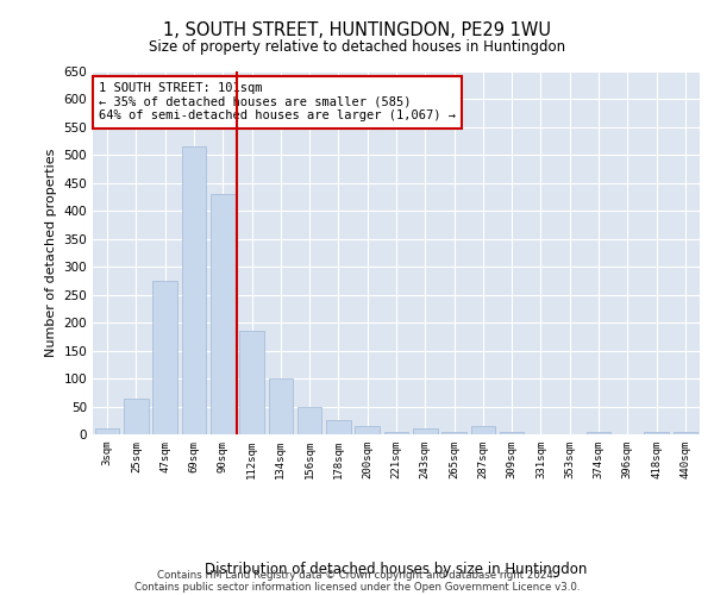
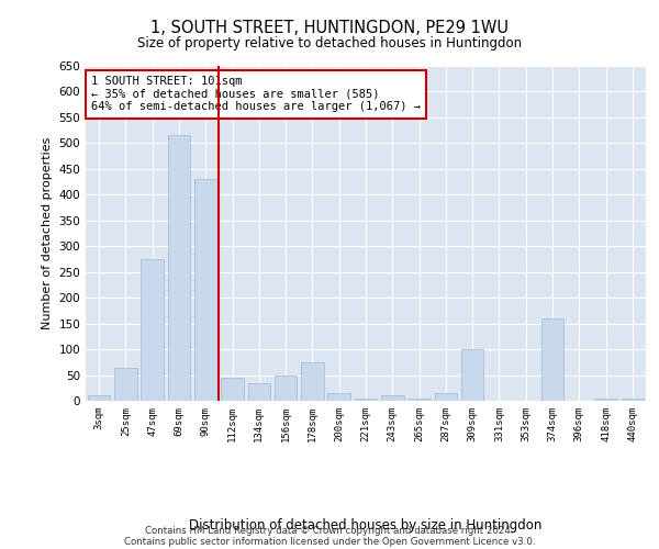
112sqm: 185 -> 45
134sqm: 100 -> 35
178sqm: 25 -> 75
309sqm: 5 -> 100
374sqm: 5 -> 160
